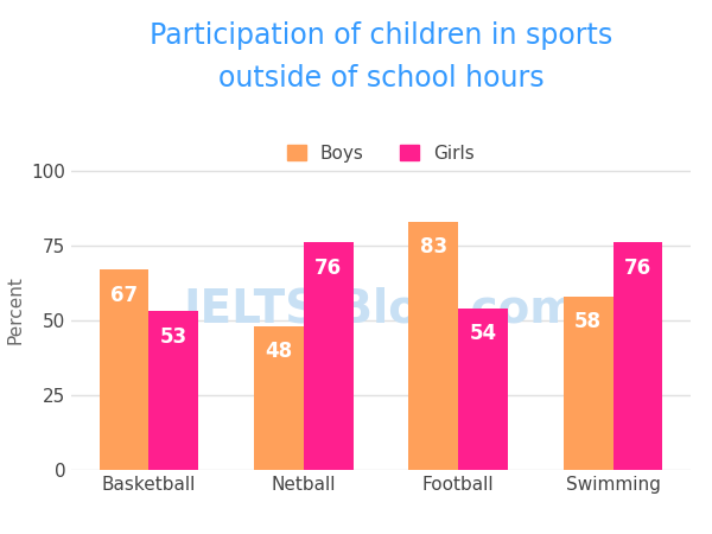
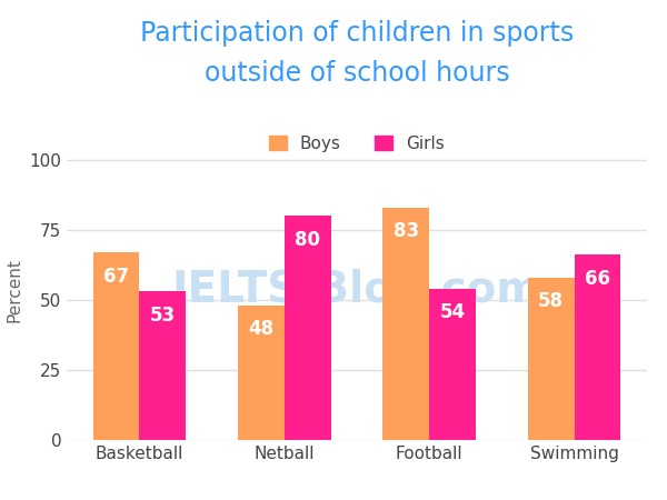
Girls/Netball: 76 -> 80
Girls/Swimming: 76 -> 66
